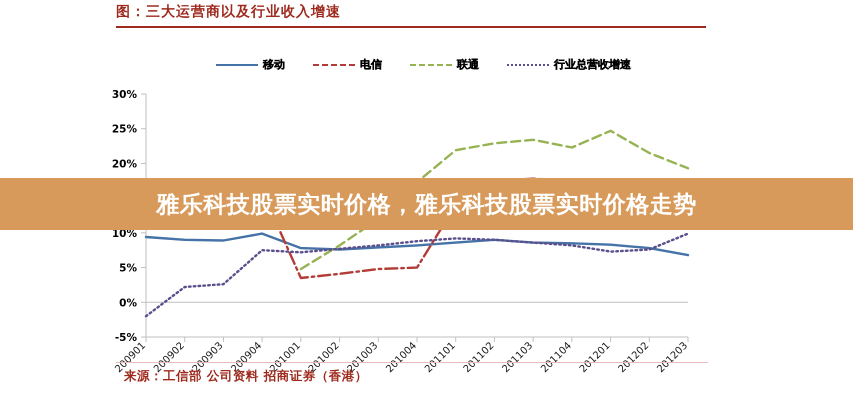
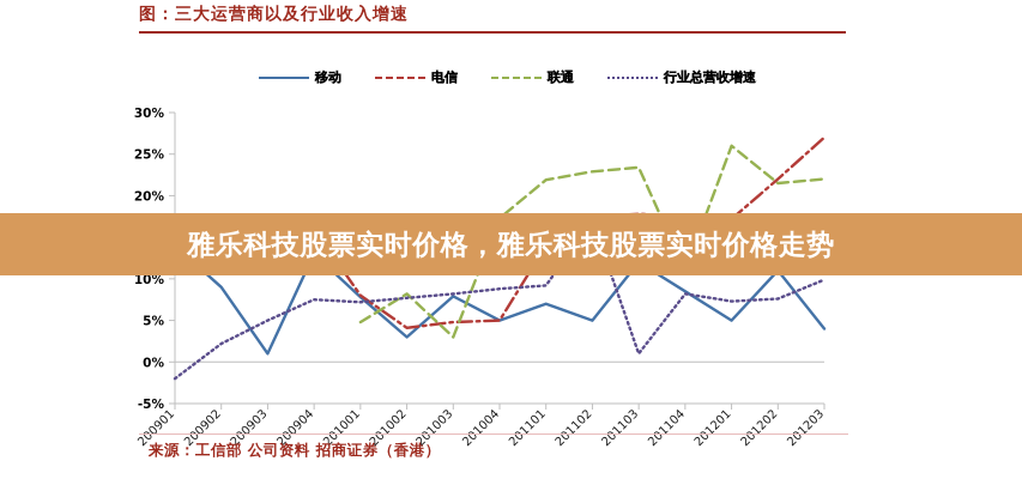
移动/200901: 9% -> 14%
移动/200903: 9% -> 1%
行业总营收增速/200903: 3% -> 5%
移动/200904: 10% -> 13%
电信/201001: 4% -> 8%
移动/201002: 8% -> 3%
联通/201003: 12% -> 3%
移动/201004: 8% -> 5%
移动/201101: 9% -> 7%
移动/201102: 9% -> 5%
行业总营收增速/201102: 9% -> 17%
移动/201103: 9% -> 12%
行业总营收增速/201103: 9% -> 1%
联通/201104: 22% -> 11%
移动/201201: 8% -> 5%
联通/201201: 25% -> 26%
移动/201202: 8% -> 11%
电信/201202: 16% -> 22%
移动/201203: 7% -> 4%
电信/201203: 16% -> 27%
联通/201203: 19% -> 22%
